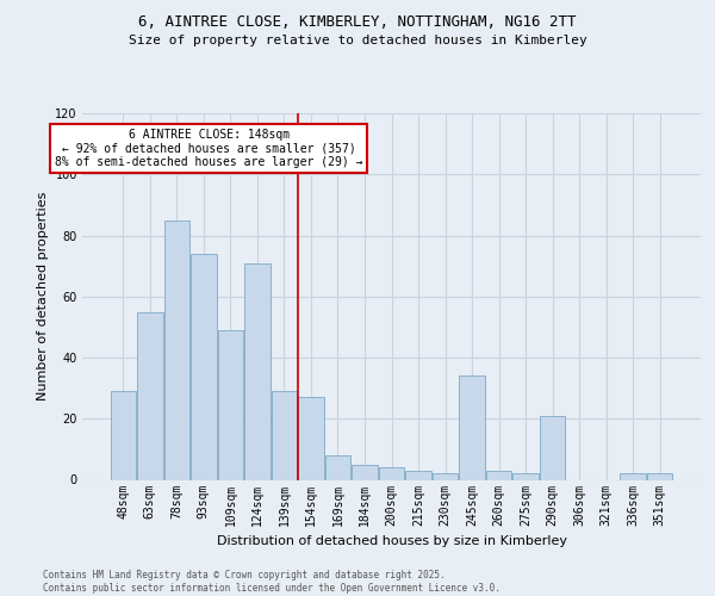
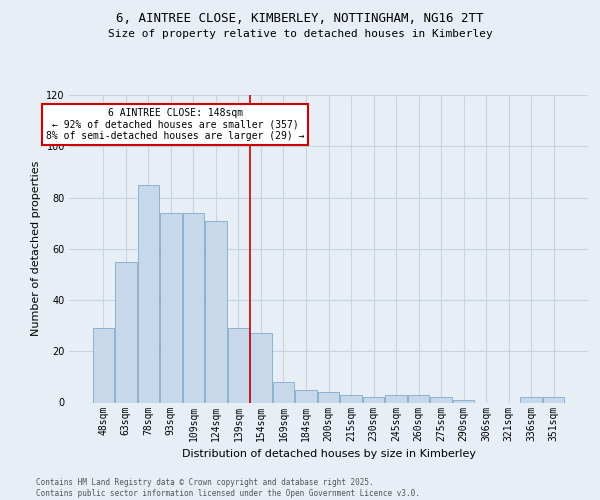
109sqm: 49 -> 74
245sqm: 34 -> 3
290sqm: 21 -> 1
